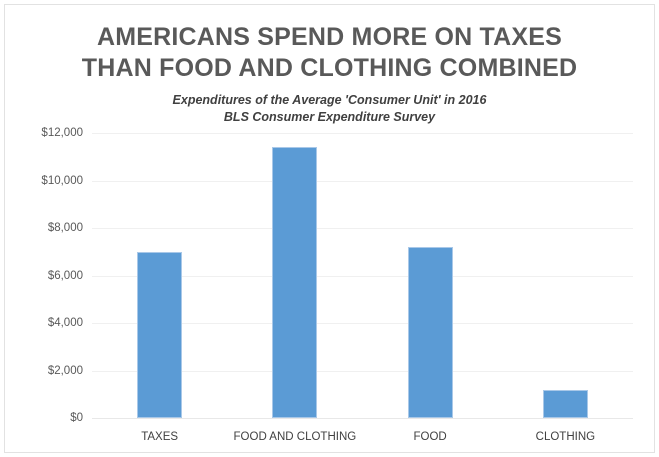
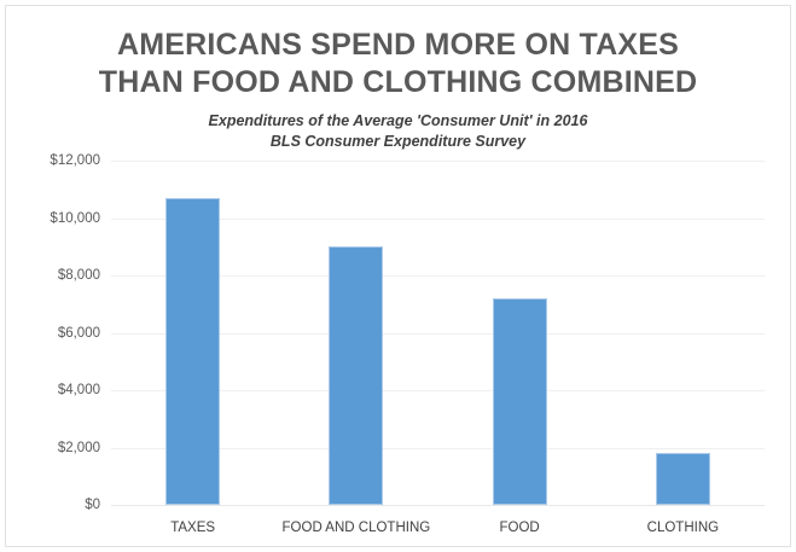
TAXES: $7000 -> $10700
FOOD AND CLOTHING: $11400 -> $9000
CLOTHING: $1200 -> $1800
